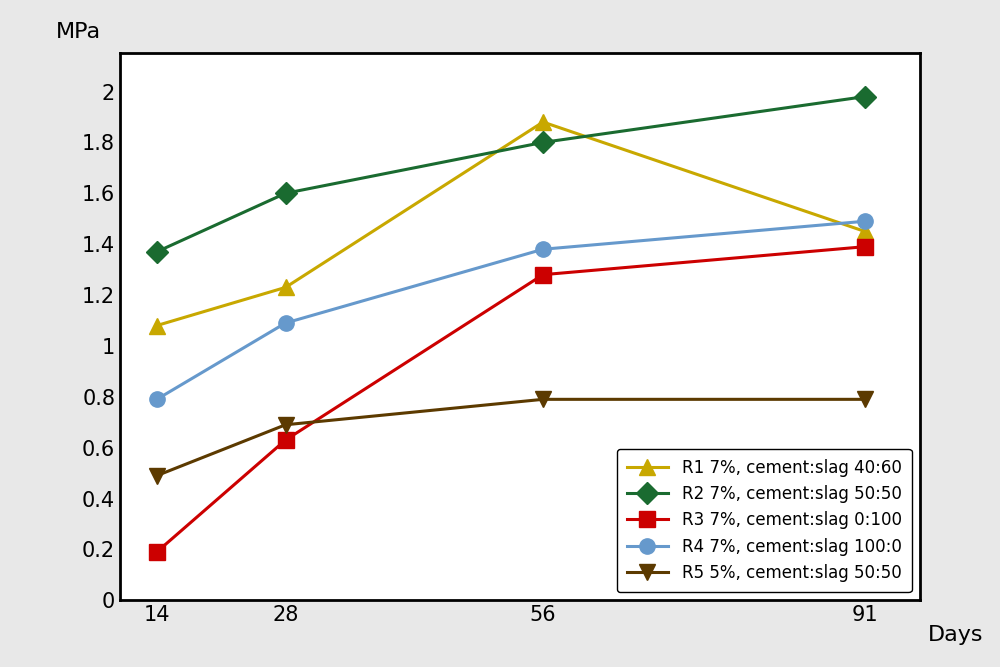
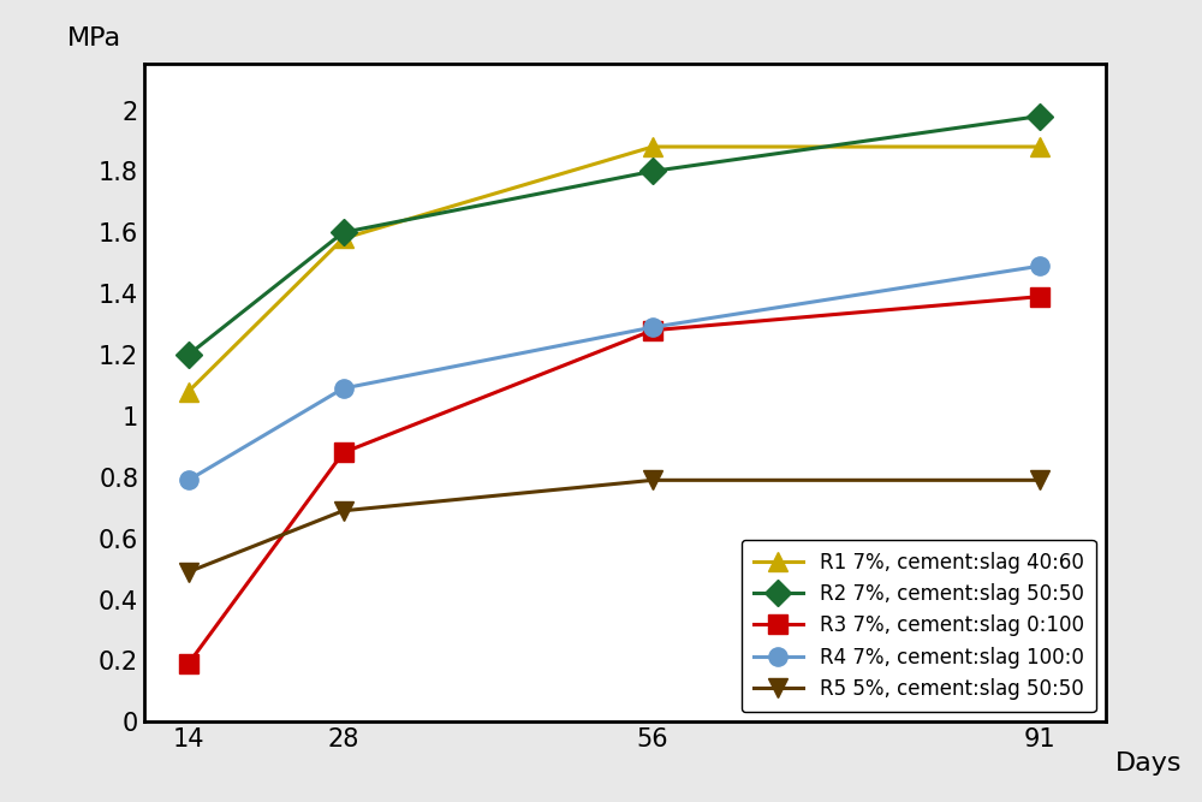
R2 7%, cement:slag 50:50/14: 1.37 -> 1.20
R1 7%, cement:slag 40:60/28: 1.23 -> 1.58
R3 7%, cement:slag 0:100/28: 0.63 -> 0.88
R4 7%, cement:slag 100:0/56: 1.38 -> 1.29
R1 7%, cement:slag 40:60/91: 1.45 -> 1.88
